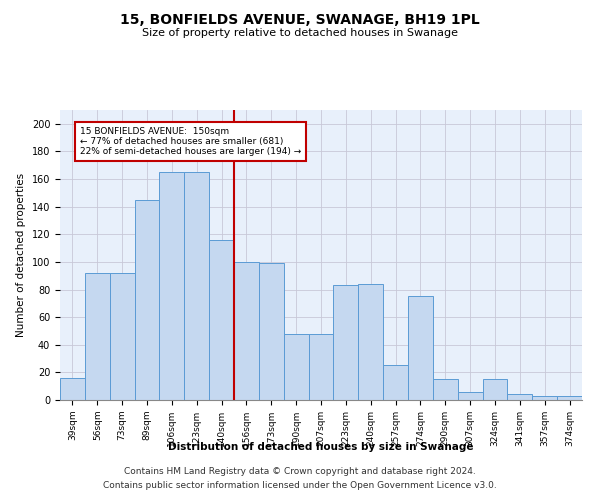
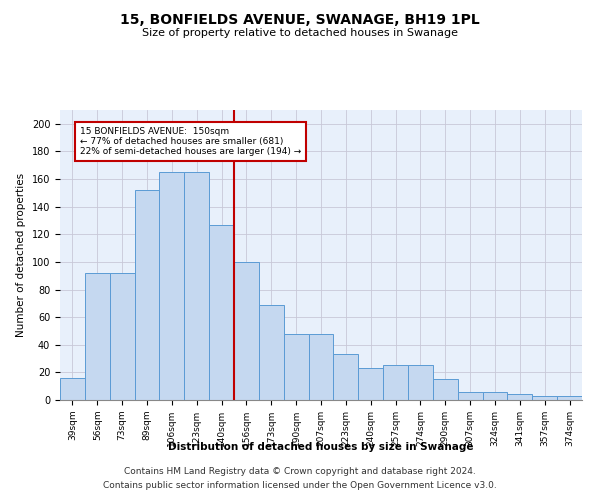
89sqm: 145 -> 152
140sqm: 116 -> 127
173sqm: 99 -> 69
223sqm: 83 -> 33
240sqm: 84 -> 23
274sqm: 75 -> 25
324sqm: 15 -> 6
